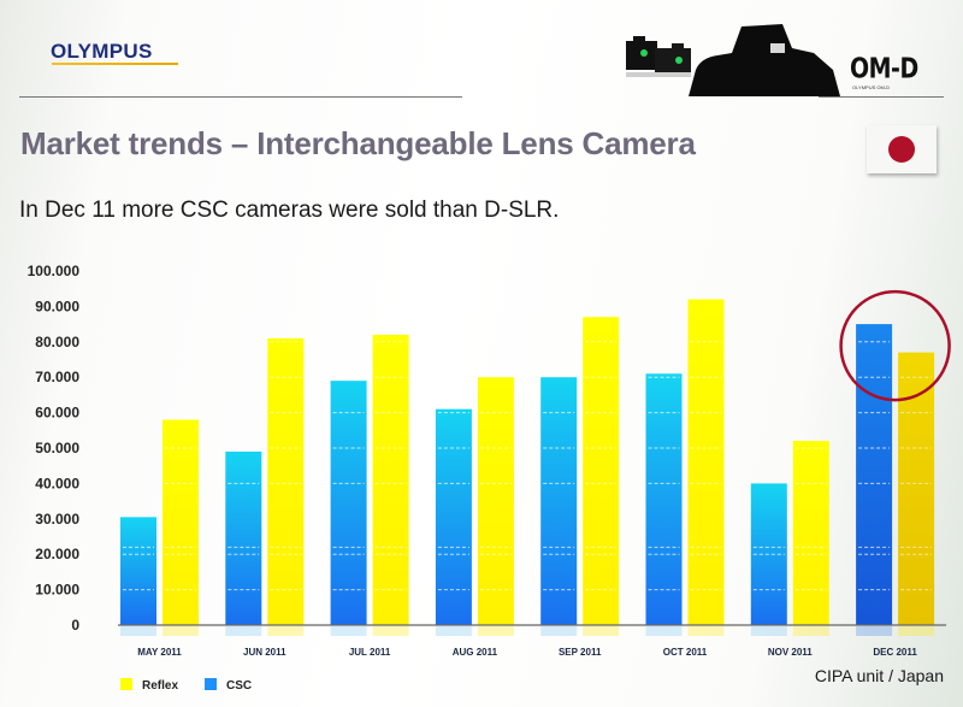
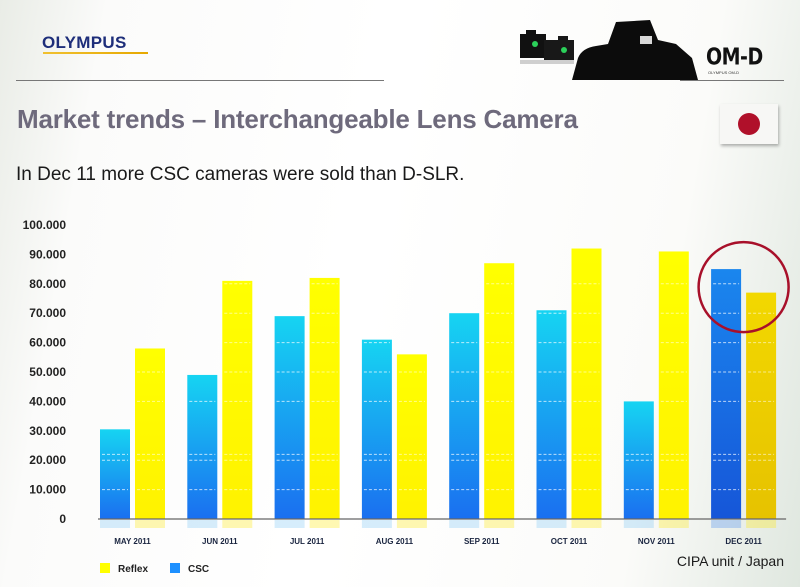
Reflex/AUG 2011: 70000 -> 56000
Reflex/NOV 2011: 52000 -> 91000
